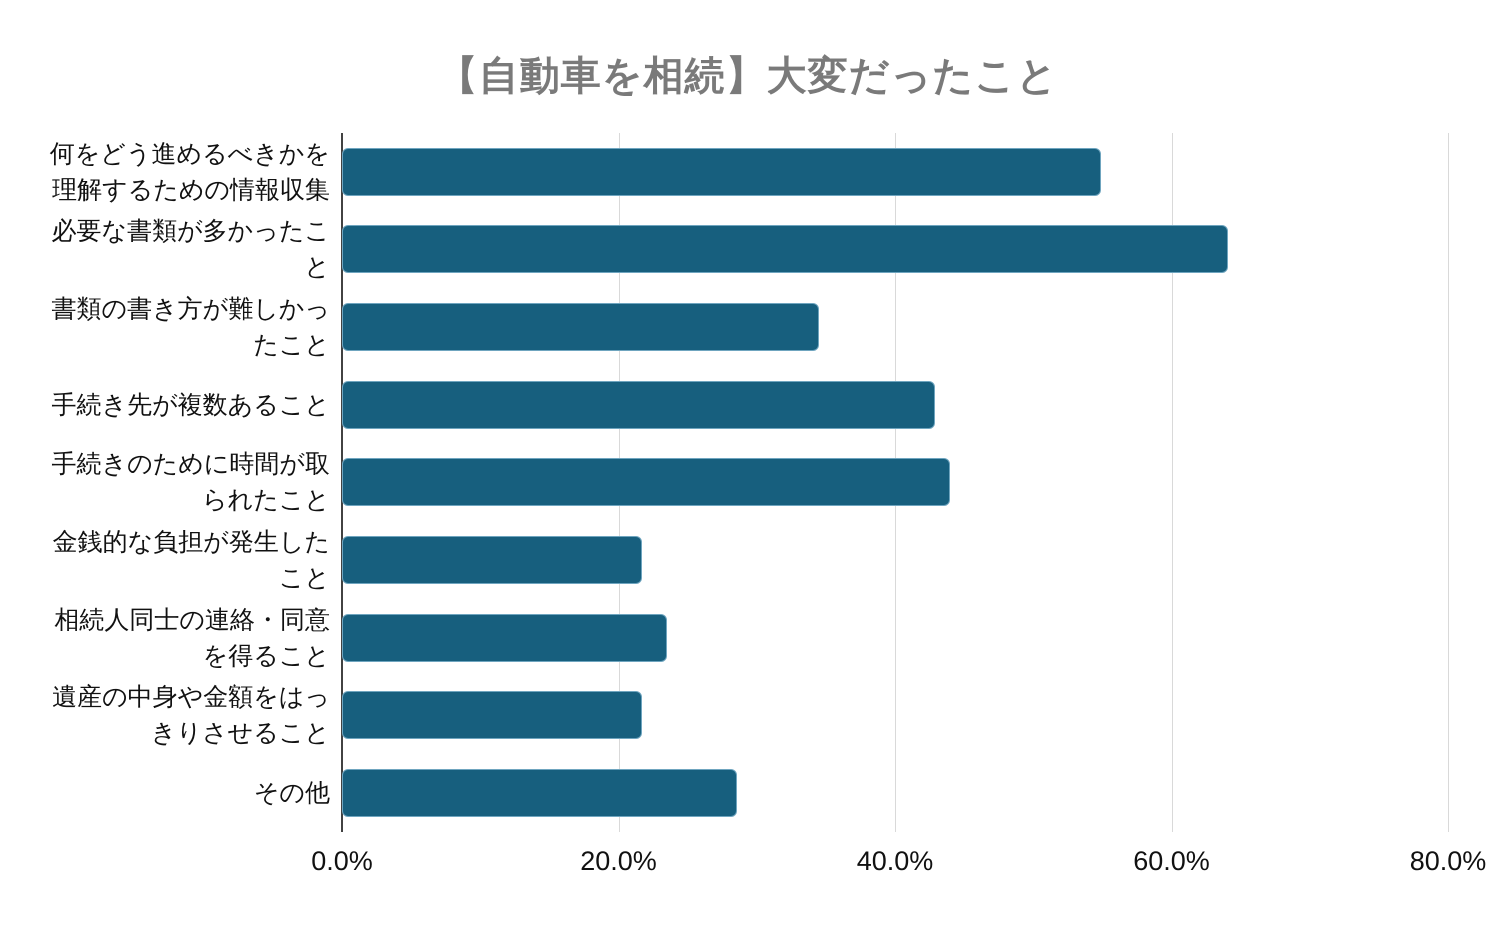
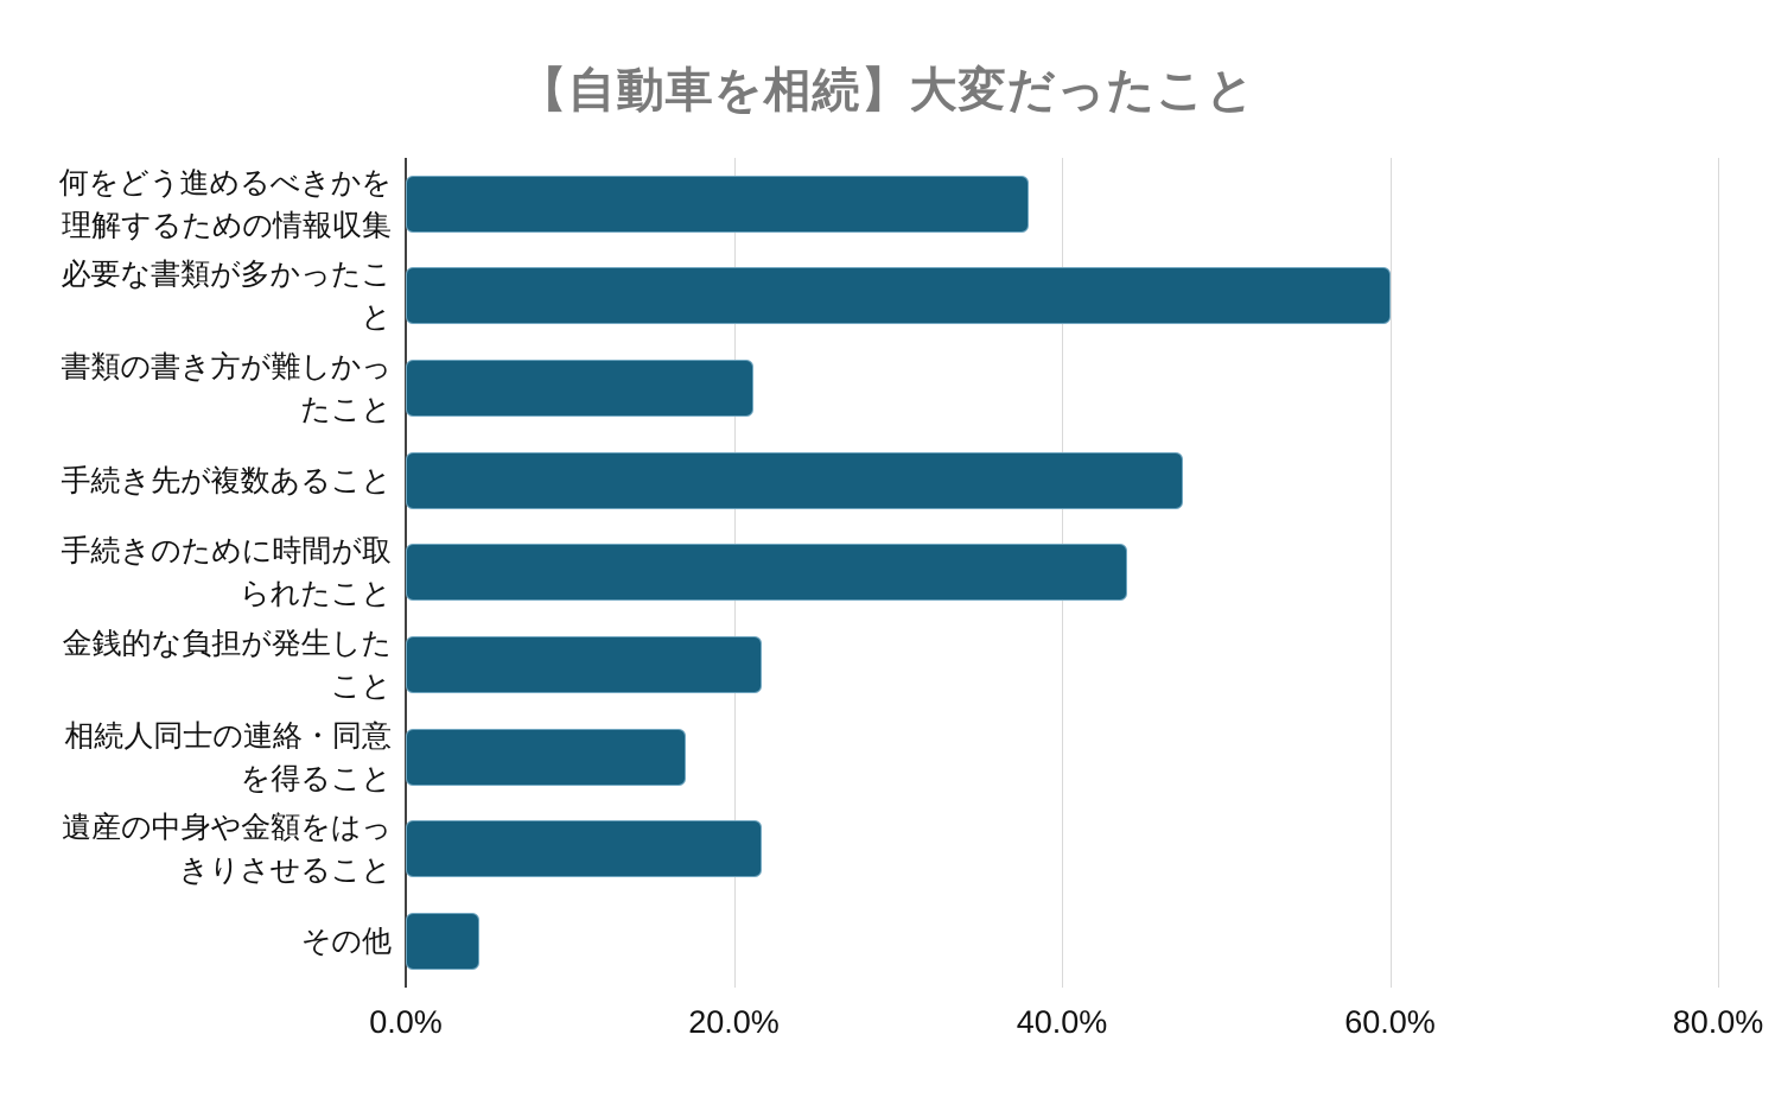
何をどう進めるべきかを理解するための情報収集: 54.9% -> 38.0%
必要な書類が多かったこと: 64.1% -> 60.0%
書類の書き方が難しかったこと: 34.5% -> 21.2%
手続き先が複数あること: 42.9% -> 47.4%
相続人同士の連絡・同意を得ること: 23.5% -> 17.1%
その他: 28.6% -> 4.5%
